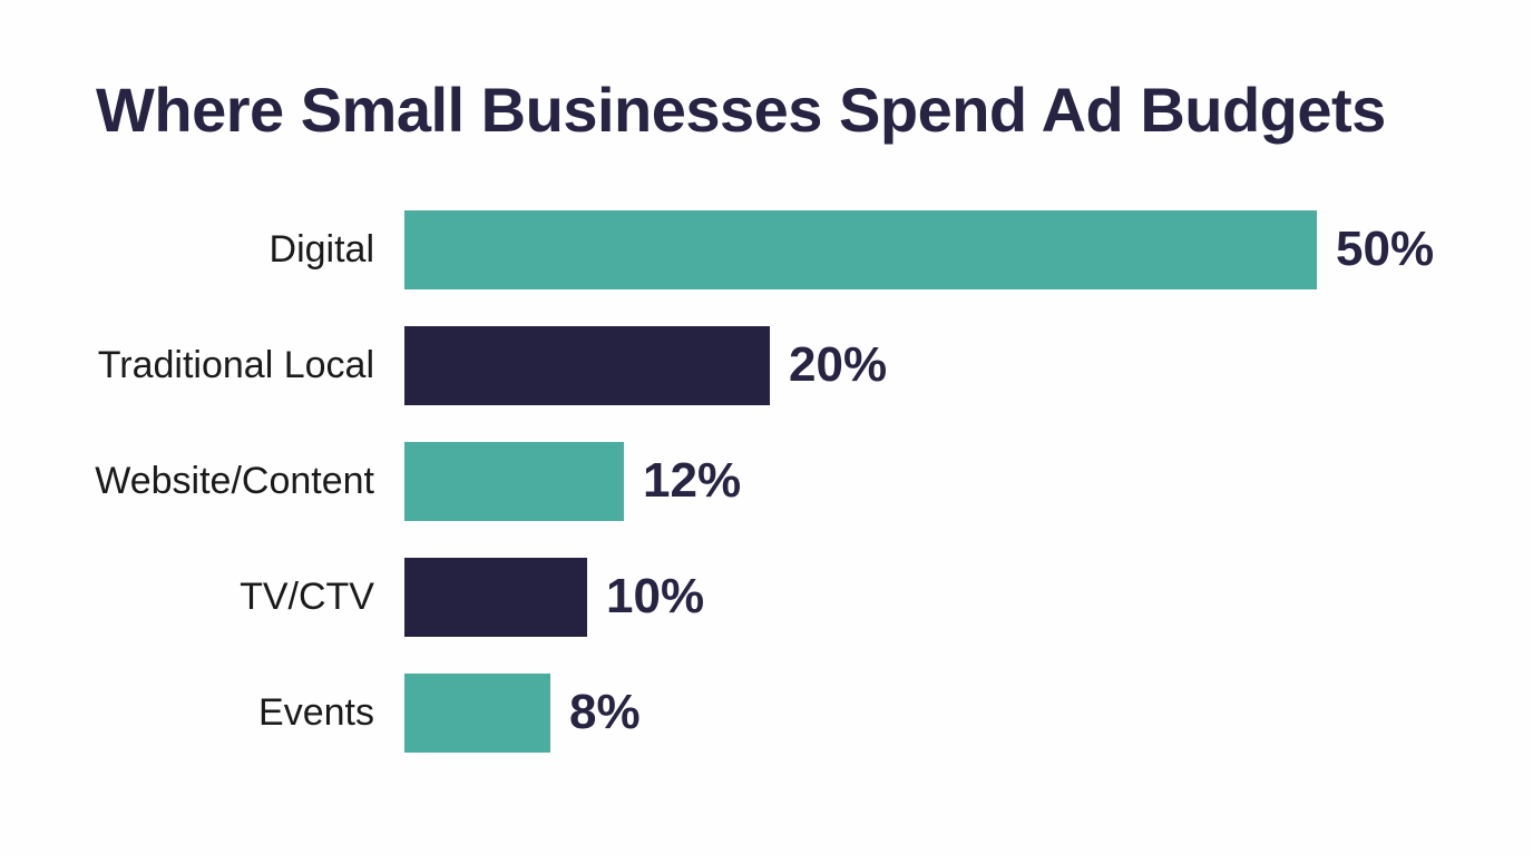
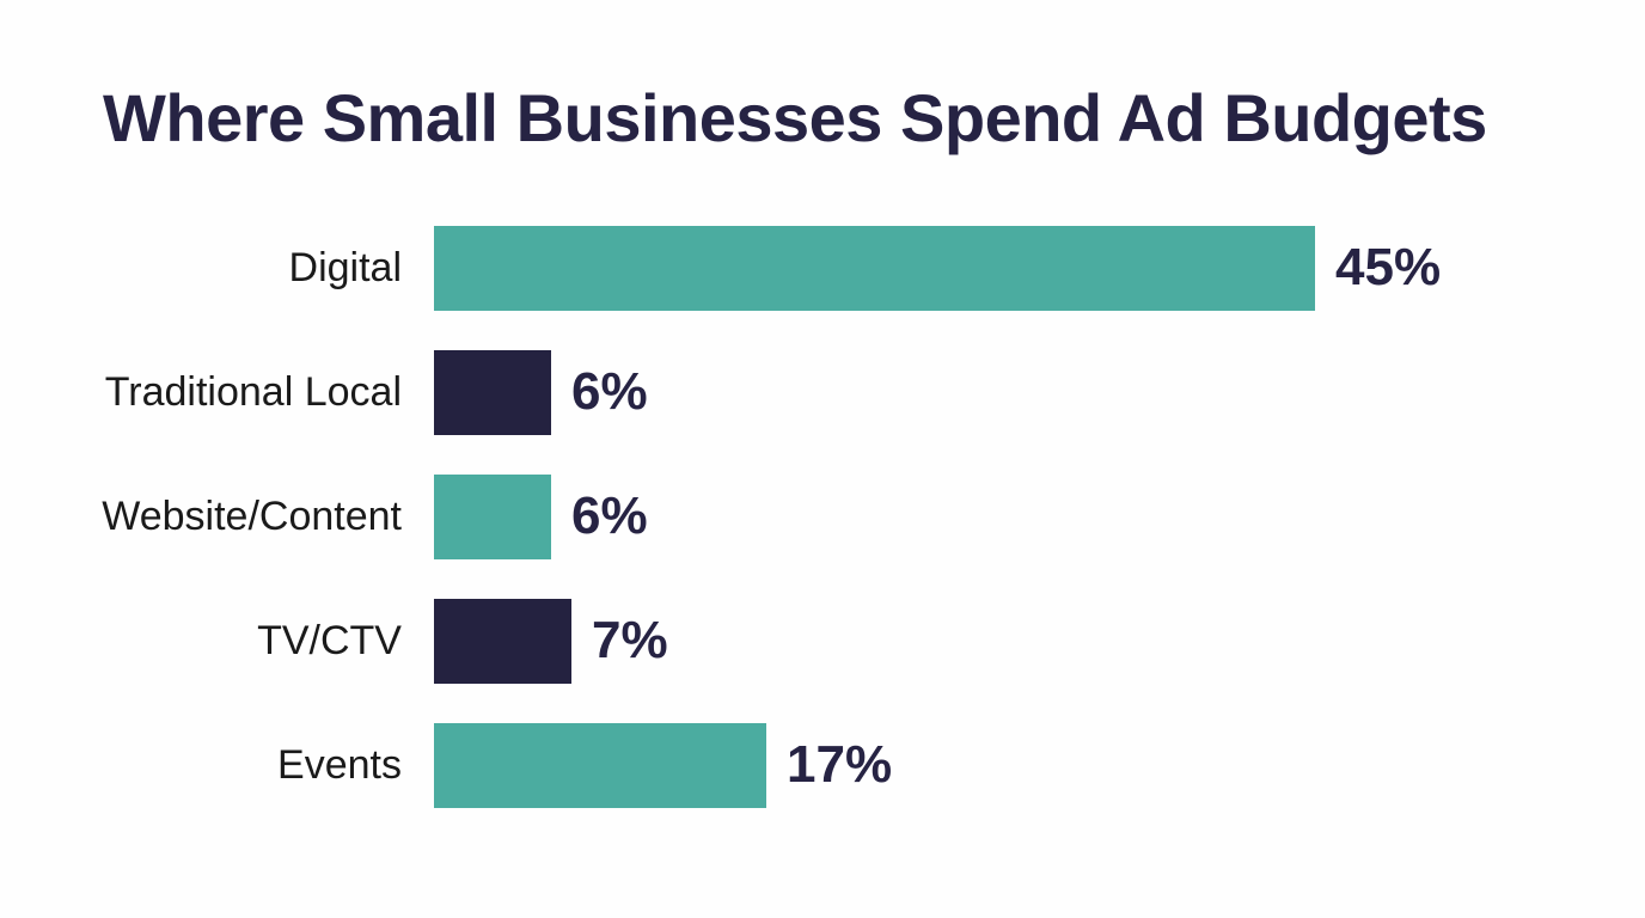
Digital: 50% -> 45%
Traditional Local: 20% -> 6%
Website/Content: 12% -> 6%
TV/CTV: 10% -> 7%
Events: 8% -> 17%
